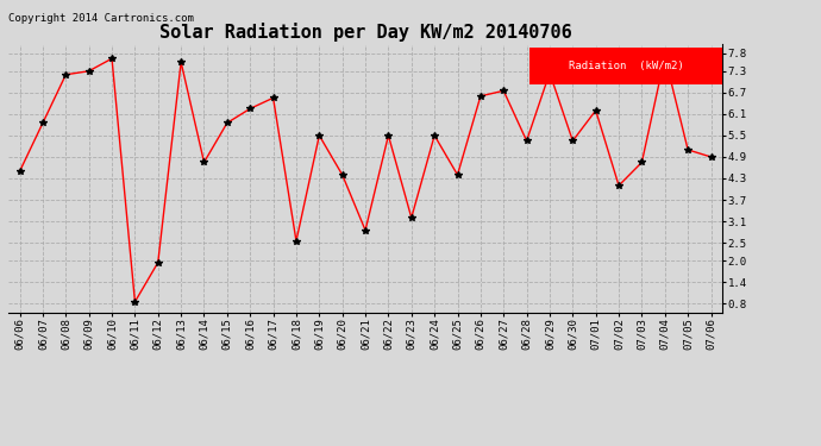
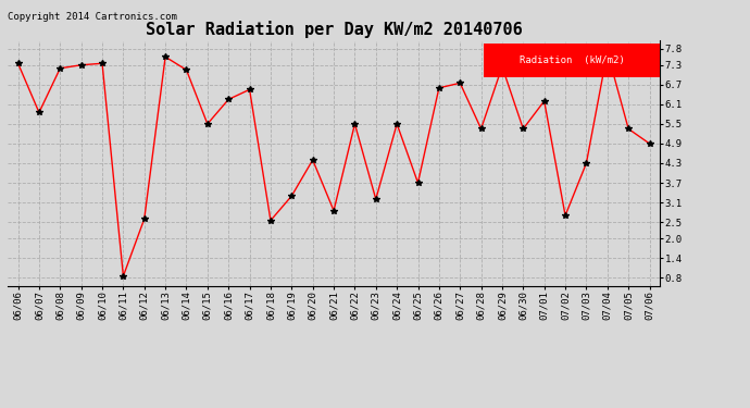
06/06: 4.50 -> 7.35
06/10: 7.65 -> 7.35
06/12: 1.95 -> 2.60
06/14: 4.75 -> 7.15
06/15: 5.85 -> 5.50
06/19: 5.50 -> 3.30
06/25: 4.40 -> 3.70
07/02: 4.10 -> 2.70
07/03: 4.75 -> 4.30
07/05: 5.10 -> 5.35
